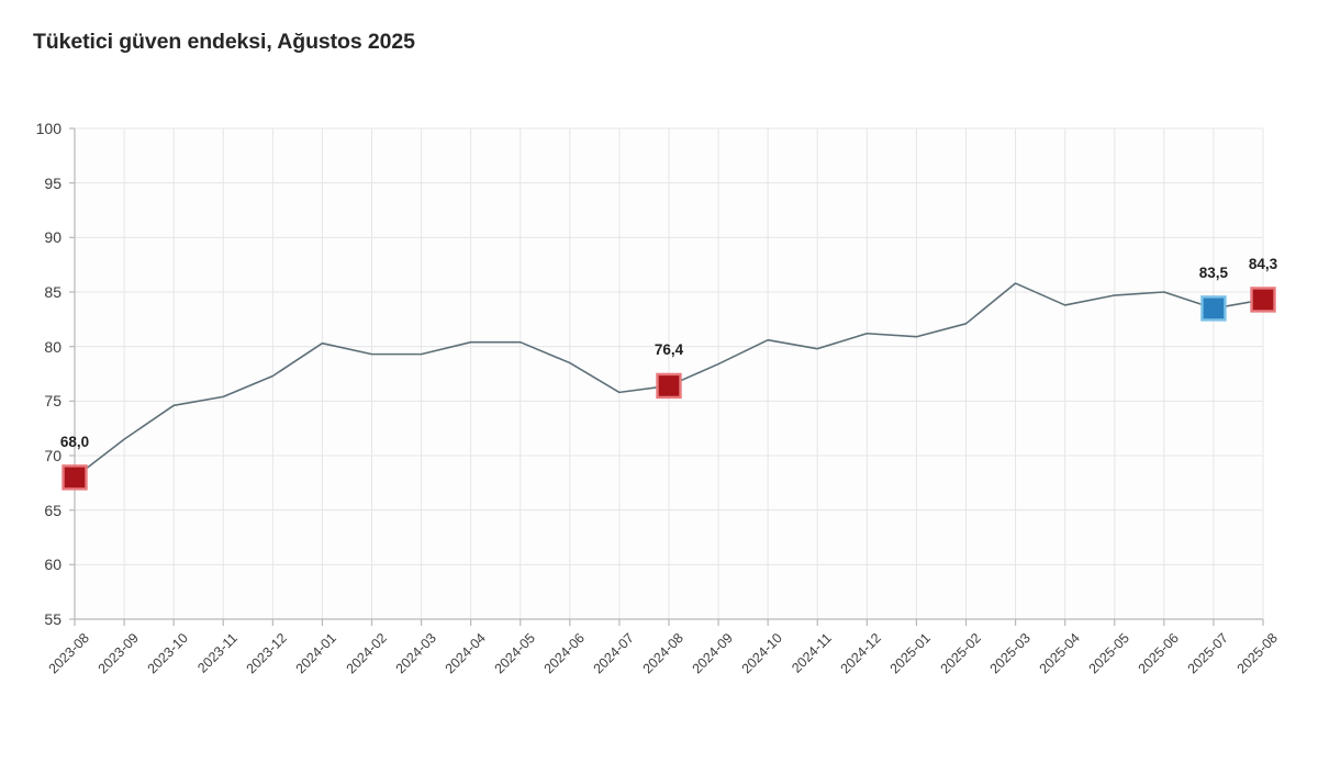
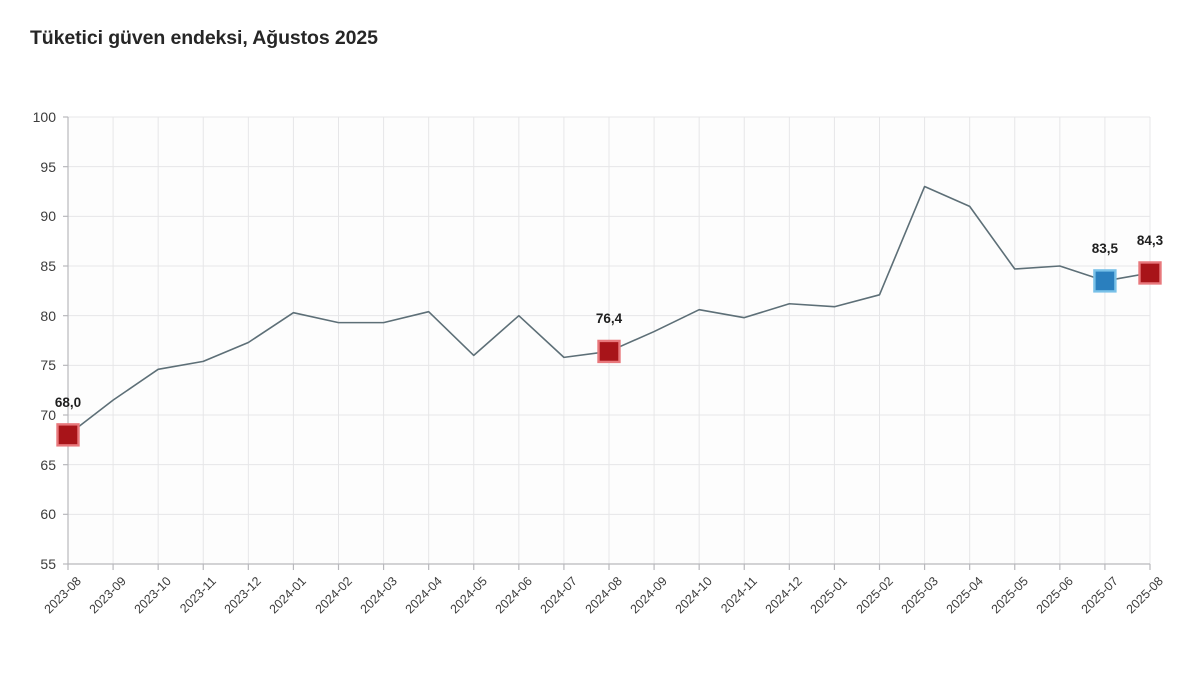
2024-05: 80 -> 76
2024-06: 78 -> 80
2025-03: 86 -> 93
2025-04: 84 -> 91
